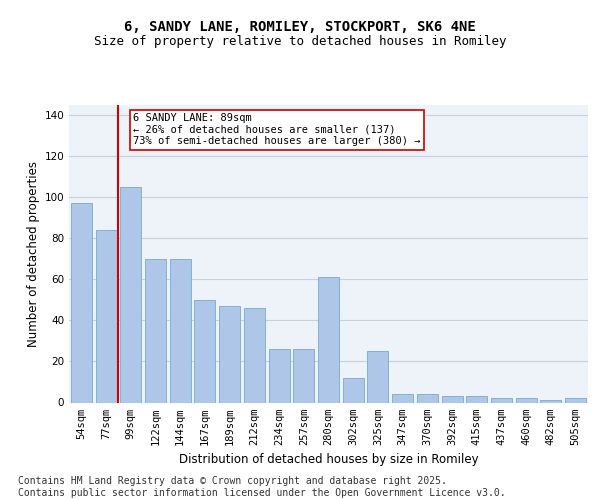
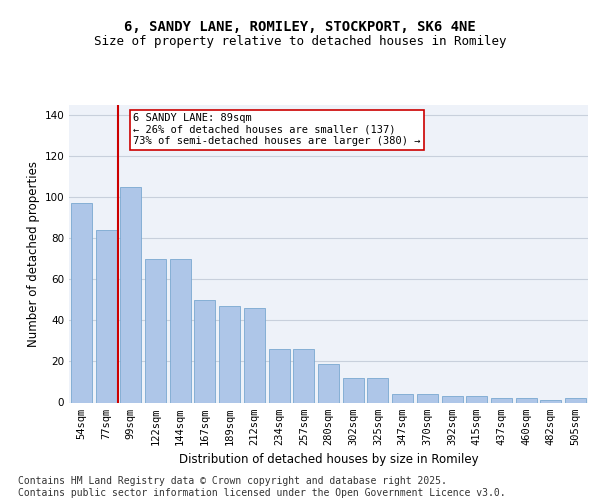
280sqm: 61 -> 19
325sqm: 25 -> 12
